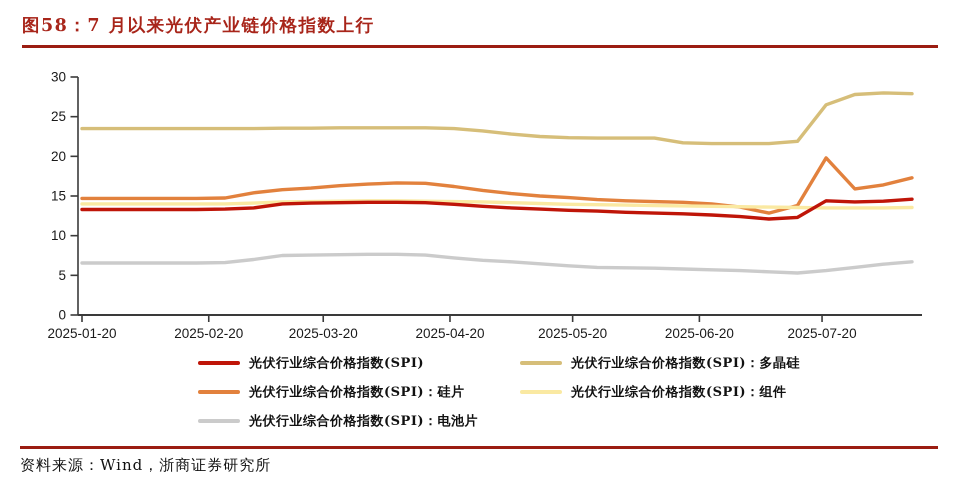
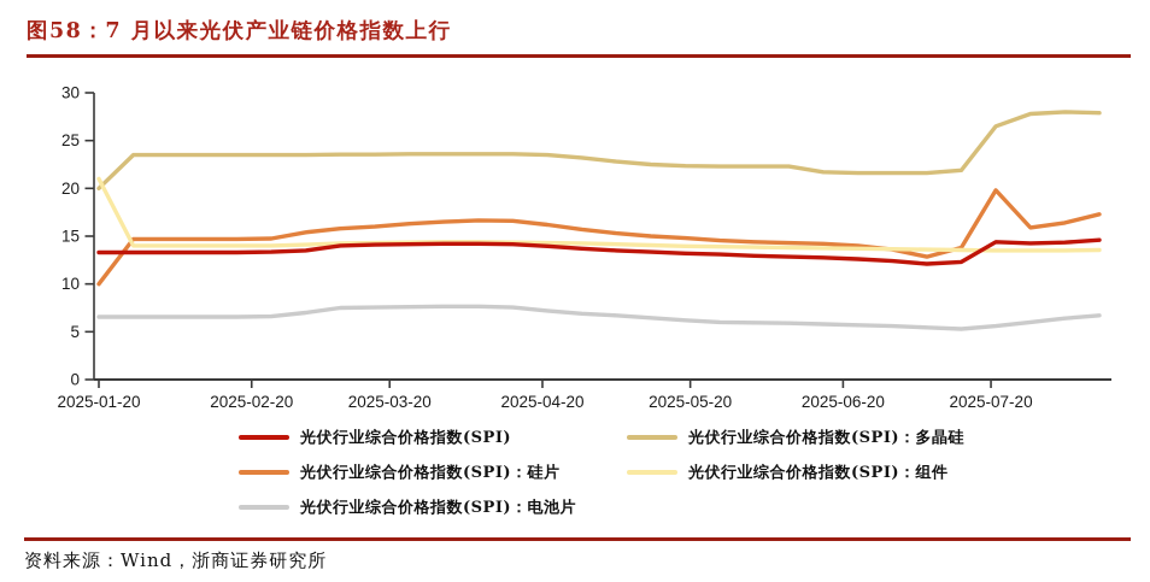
光伏行业综合价格指数(SPI)：多晶硅/2025-01-20: 24 -> 20
光伏行业综合价格指数(SPI)：硅片/2025-01-20: 15 -> 10
光伏行业综合价格指数(SPI)：组件/2025-01-20: 14 -> 21
